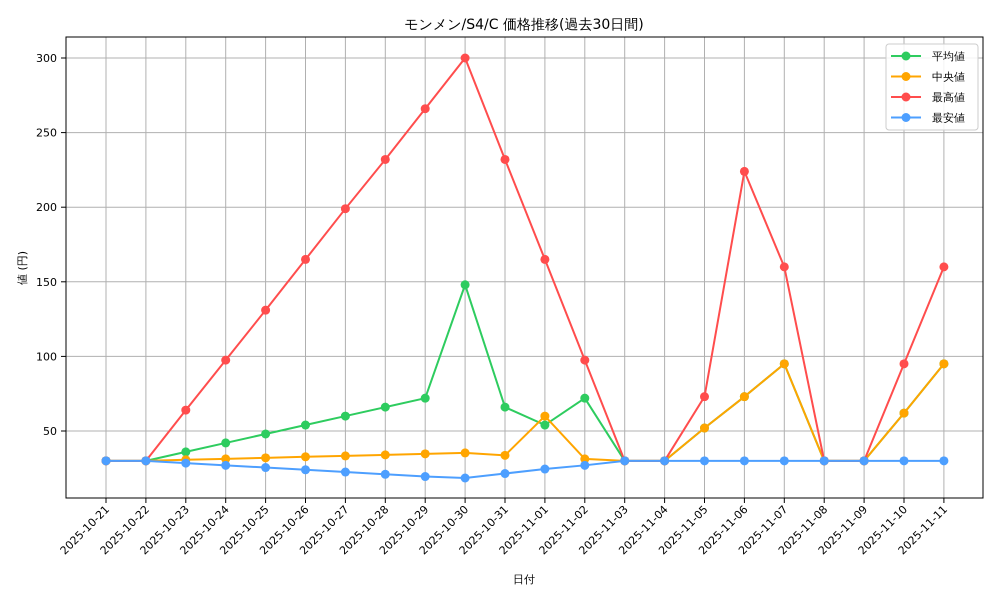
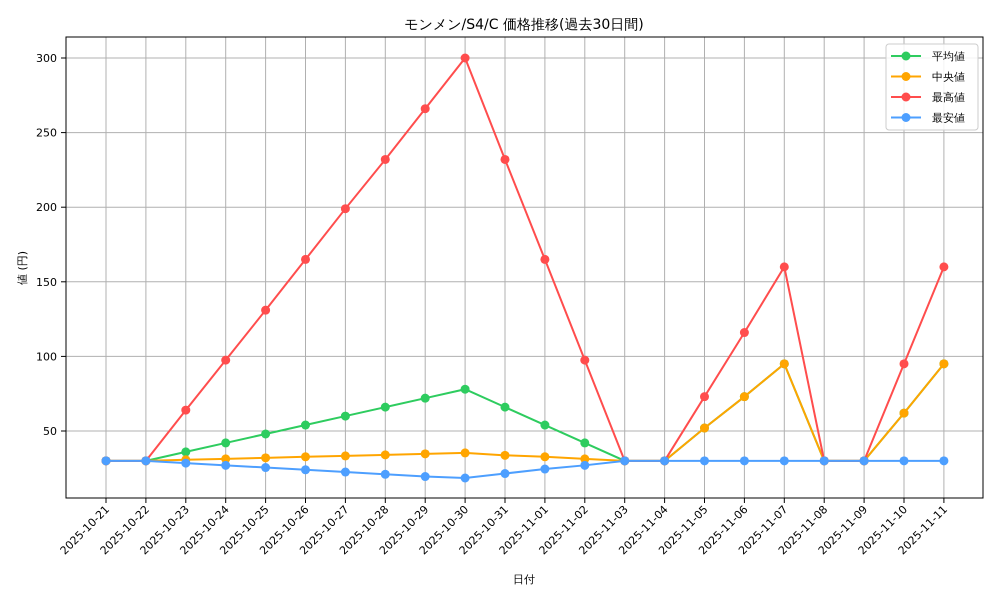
平均値/2025-10-30: 148 -> 78
中央値/2025-11-01: 60 -> 33
平均値/2025-11-02: 72 -> 42
最高値/2025-11-06: 224 -> 116
